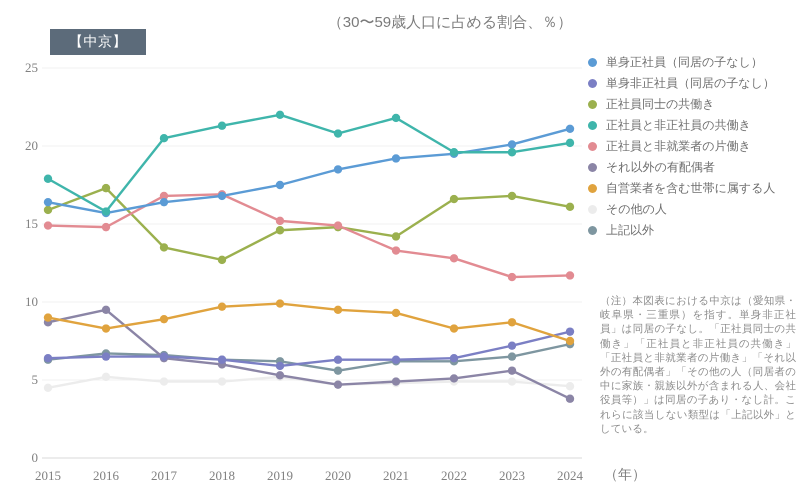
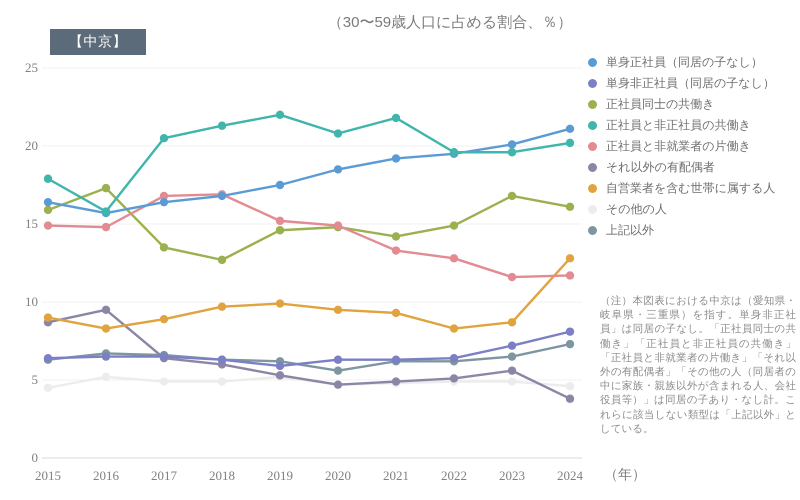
正社員同士の共働き/2022: 16.6 -> 14.9
自営業者を含む世帯に属する人/2024: 7.5 -> 12.8
